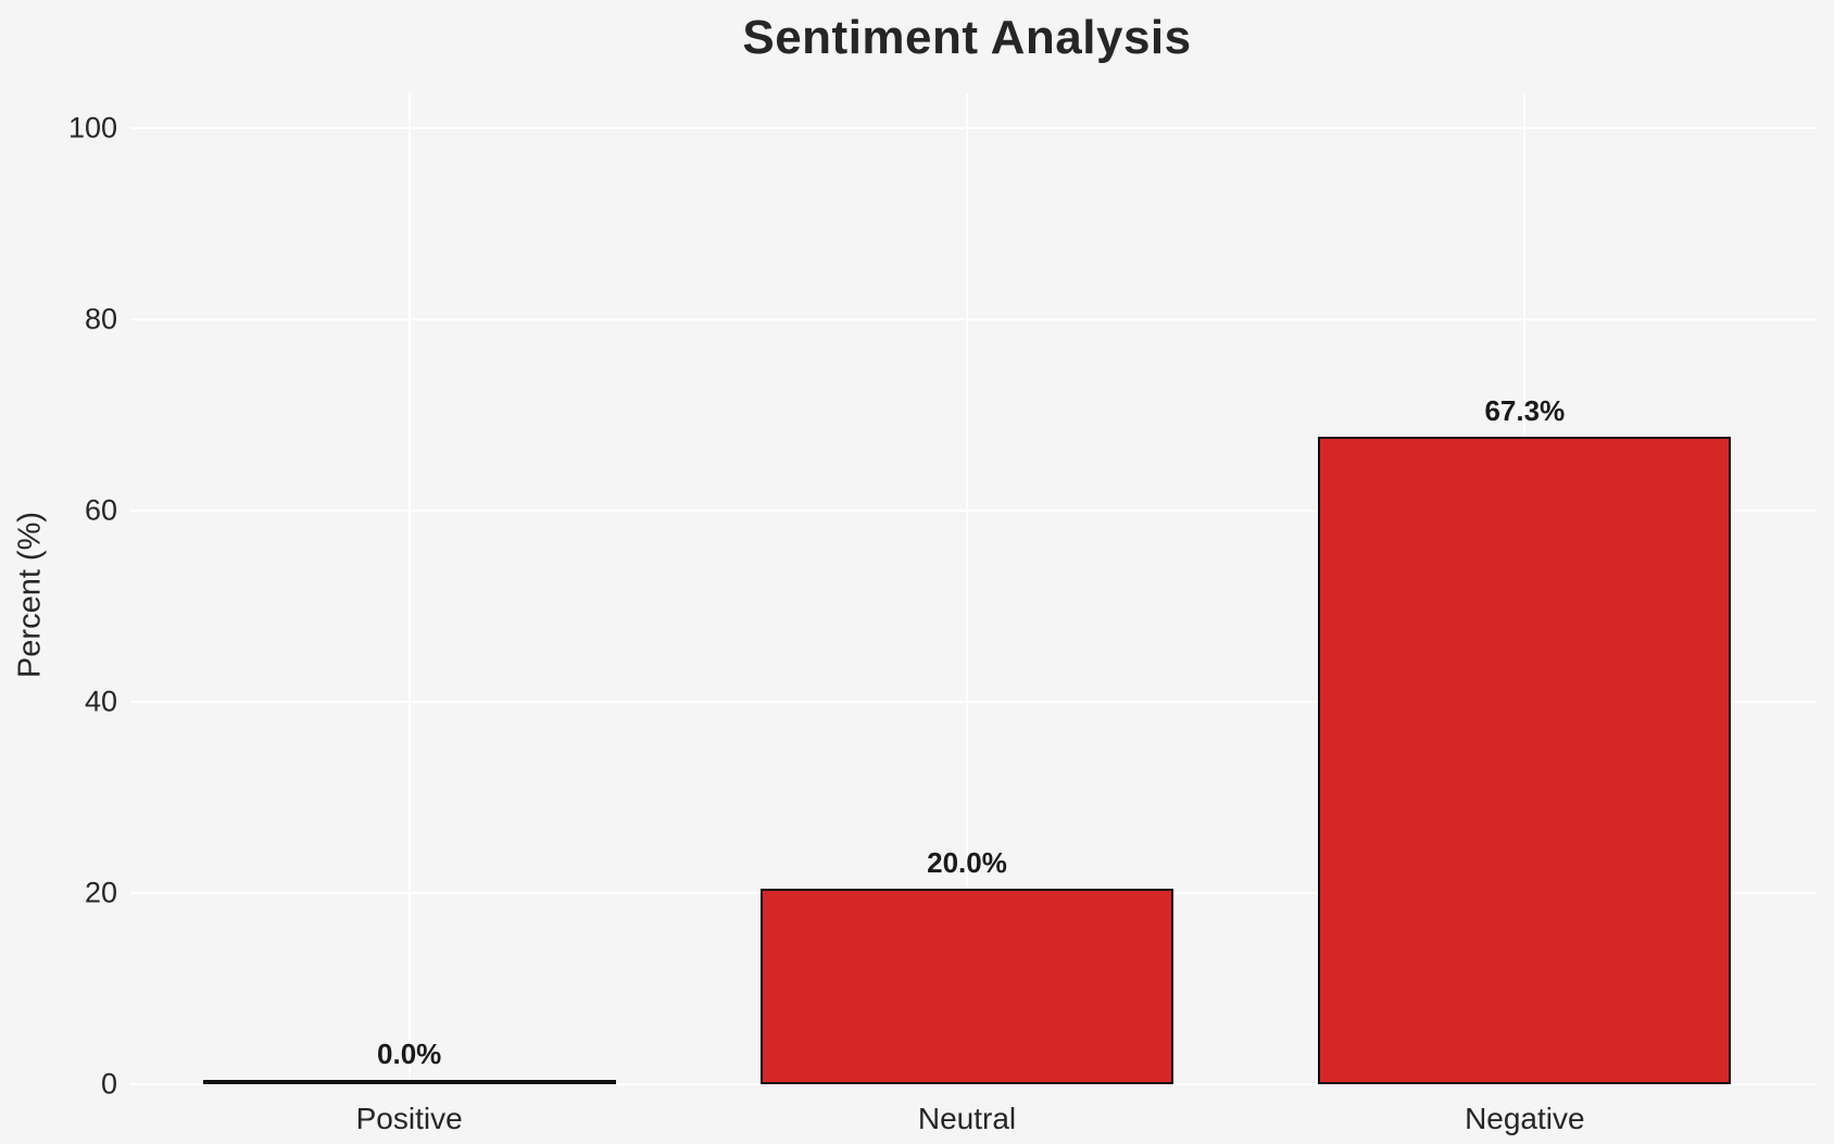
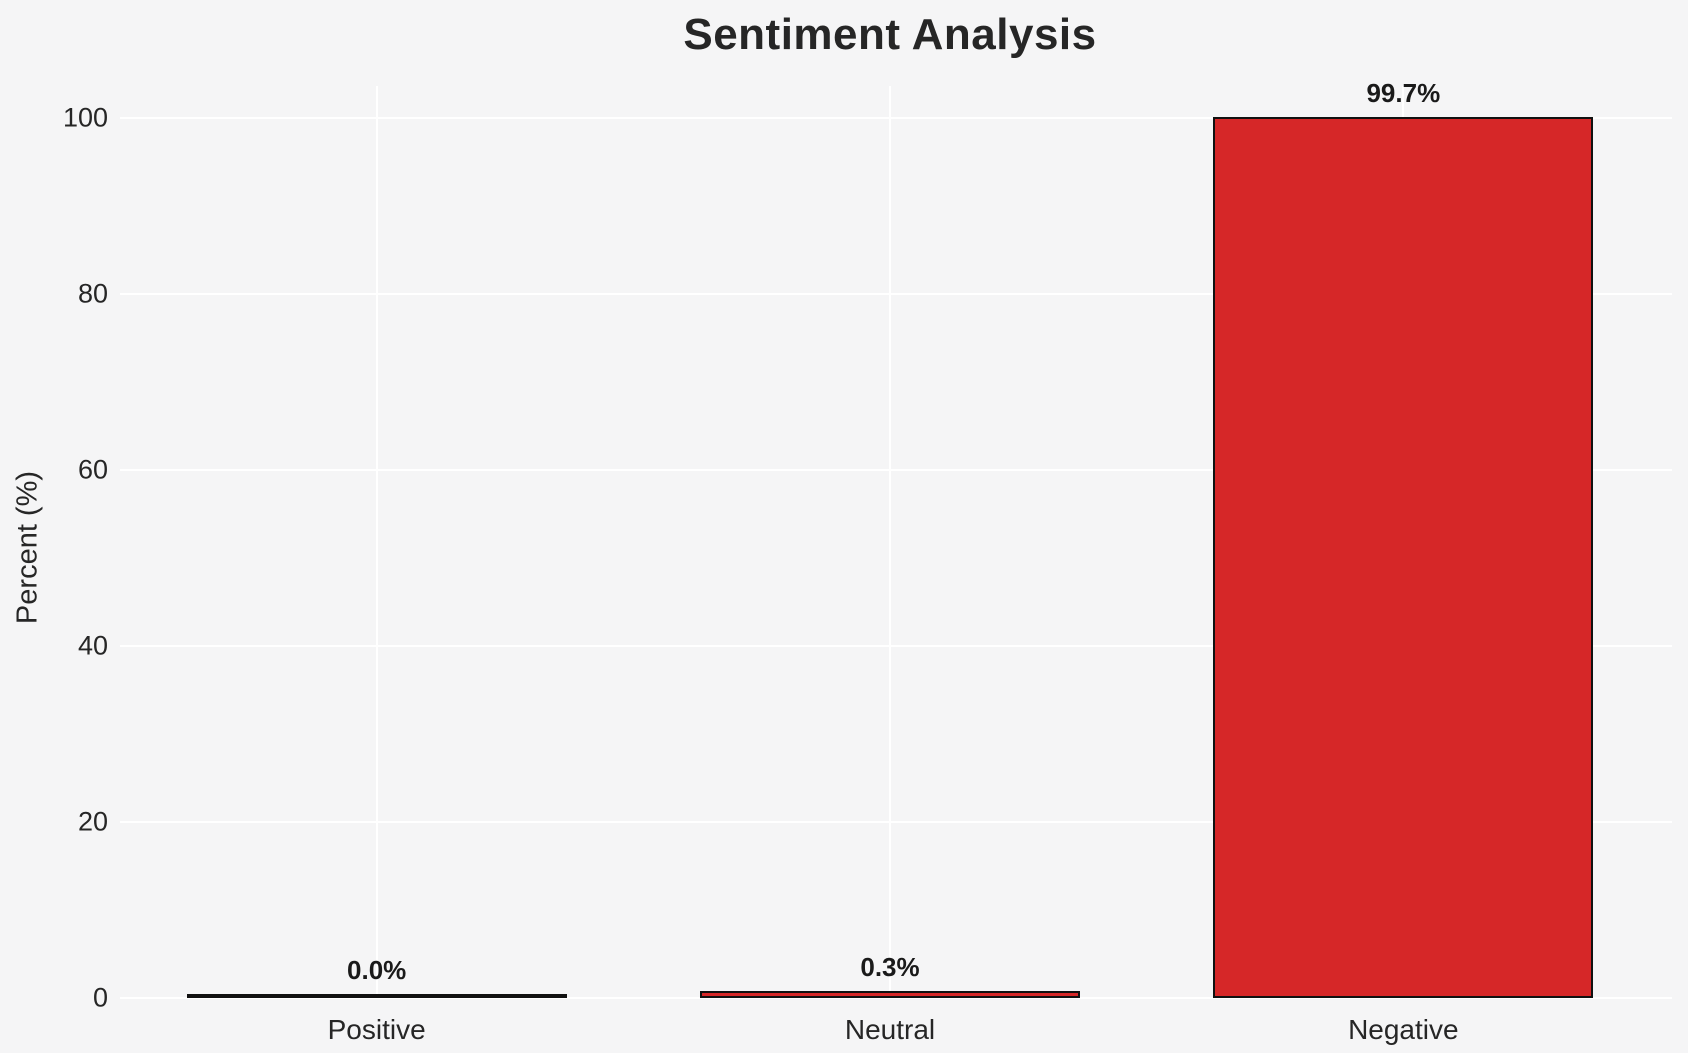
Neutral: 20.0% -> 0.3%
Negative: 67.3% -> 99.7%
